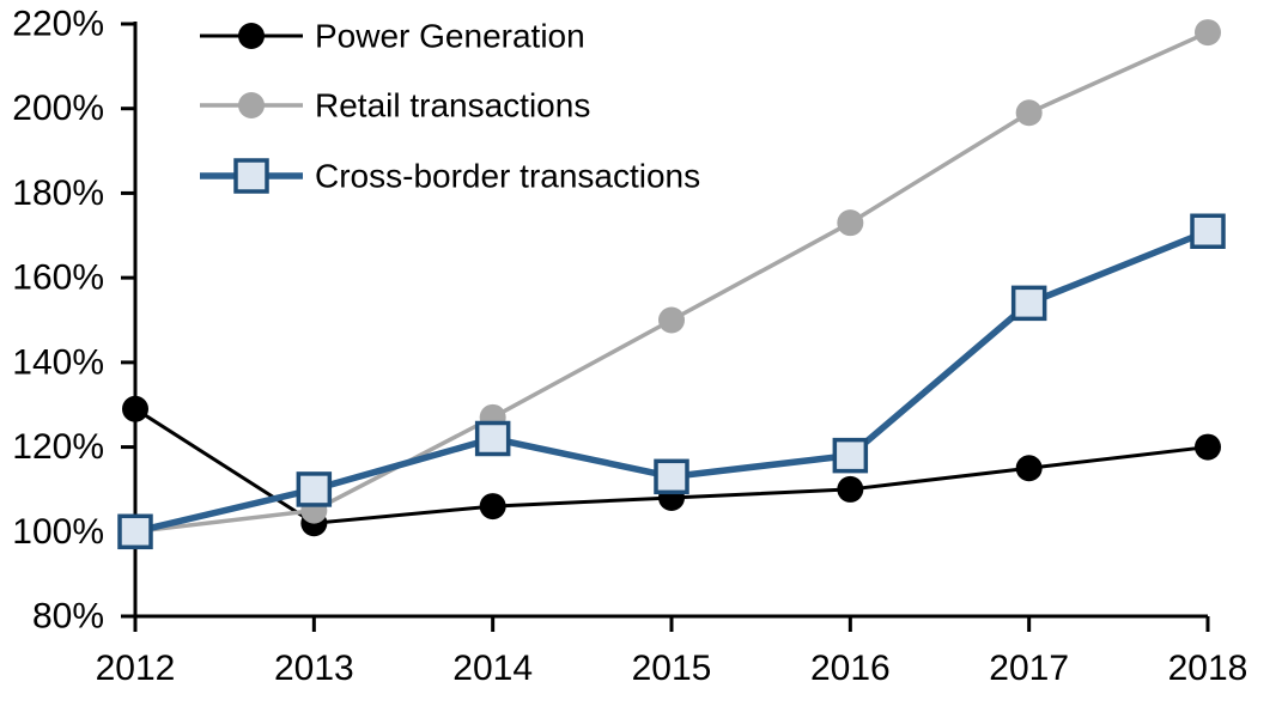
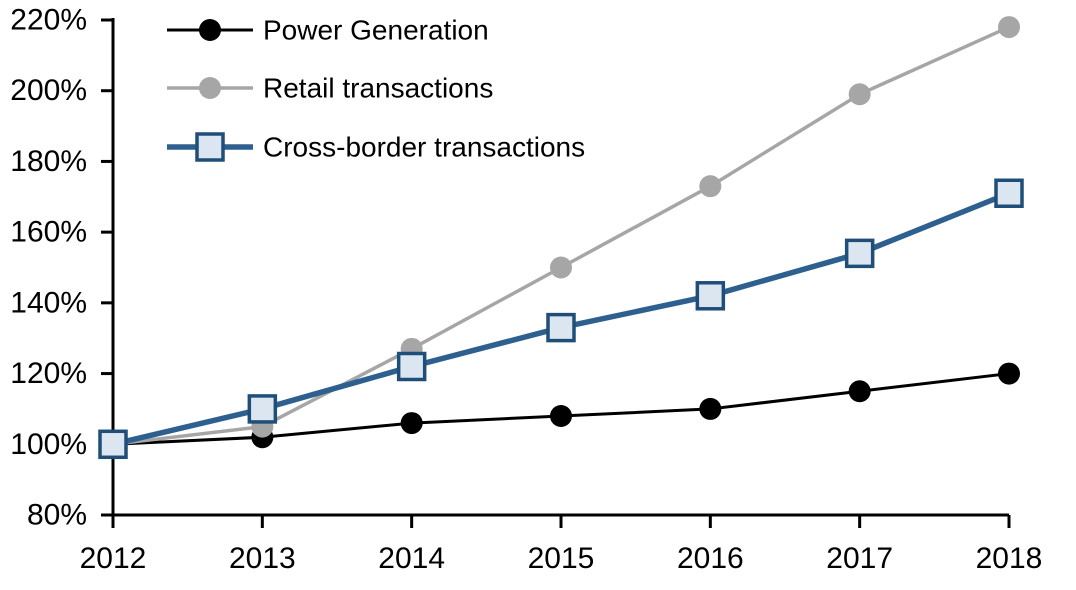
Power Generation/2012: 129% -> 100%
Cross-border transactions/2015: 113% -> 133%
Cross-border transactions/2016: 118% -> 142%
